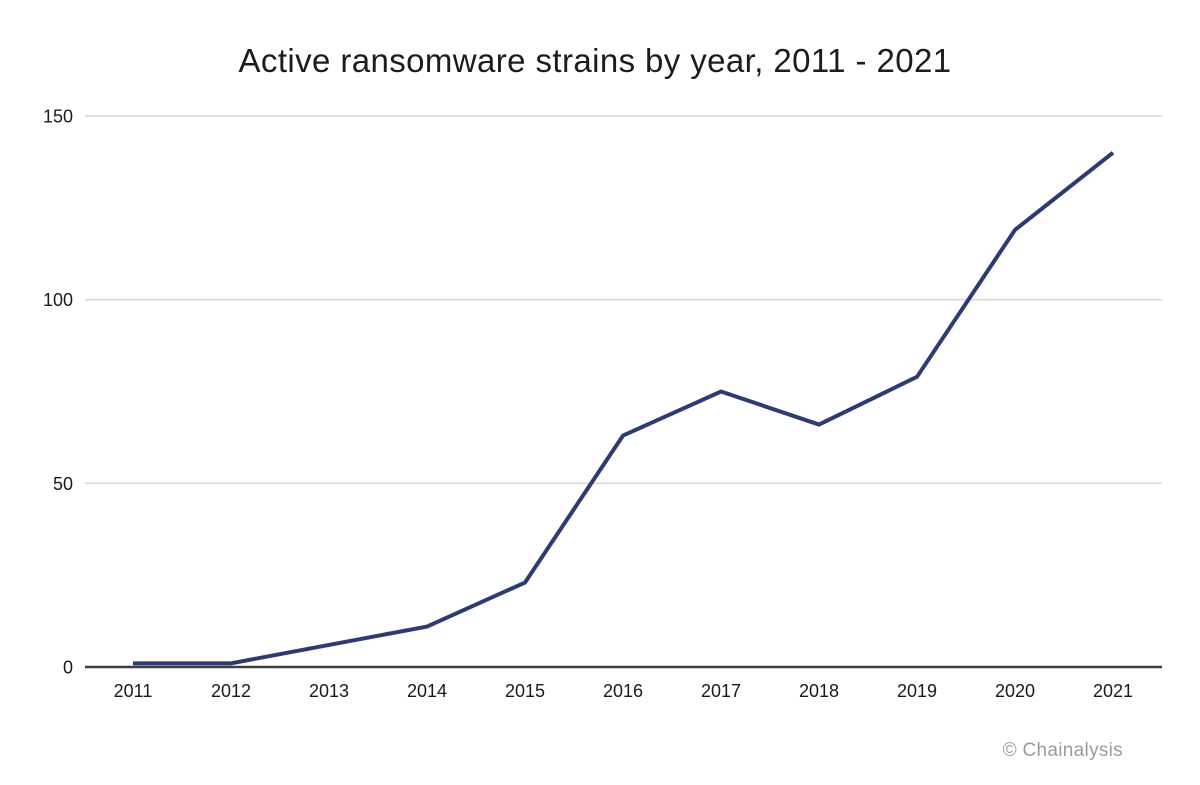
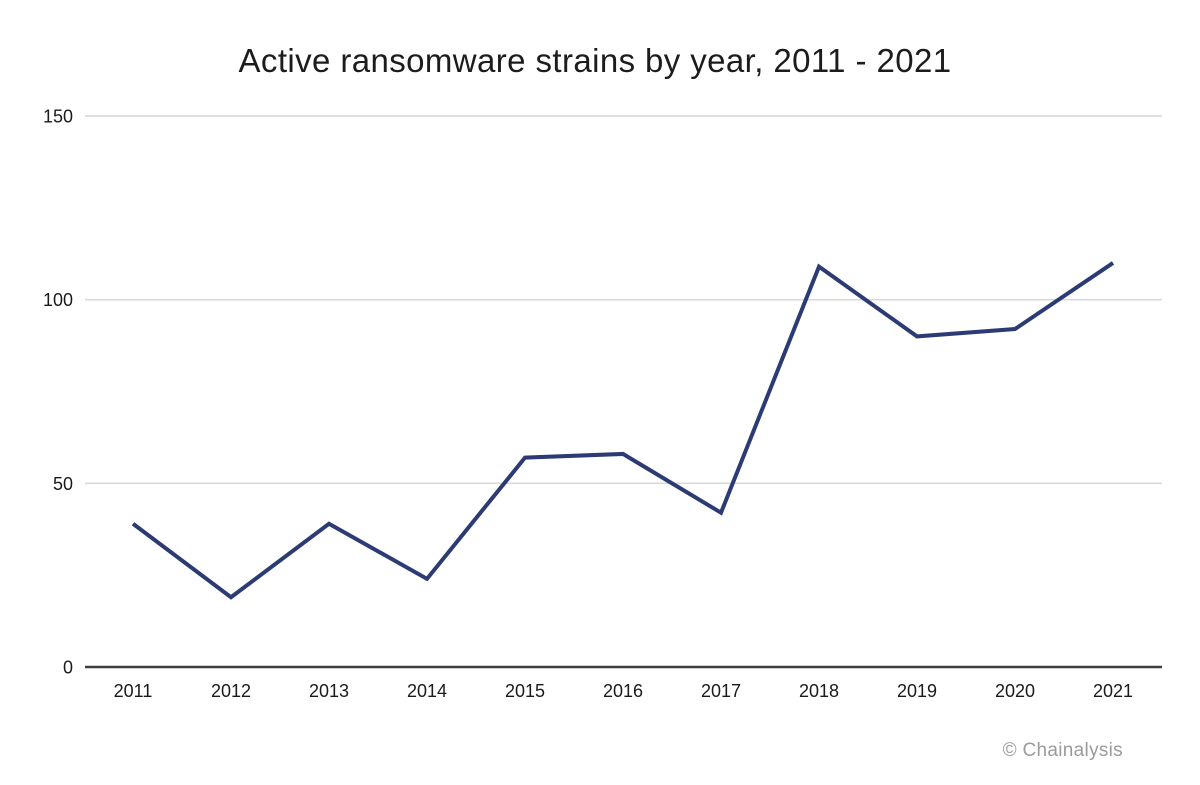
2011: 1 -> 39
2012: 1 -> 19
2013: 6 -> 39
2014: 11 -> 24
2015: 23 -> 57
2016: 63 -> 58
2017: 75 -> 42
2018: 66 -> 109
2019: 79 -> 90
2020: 119 -> 92
2021: 140 -> 110
